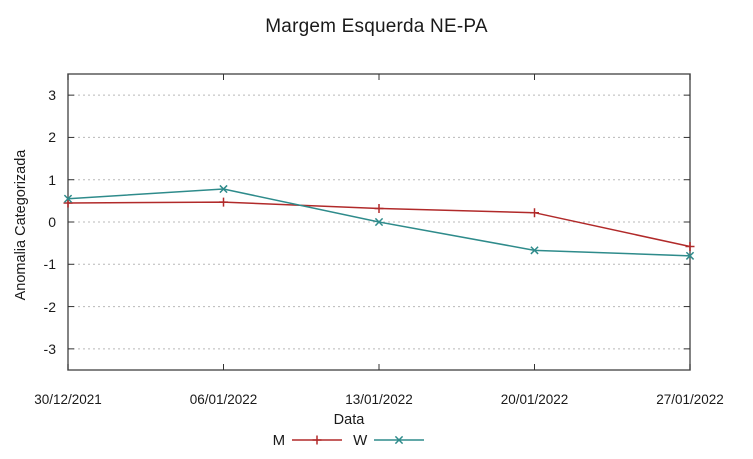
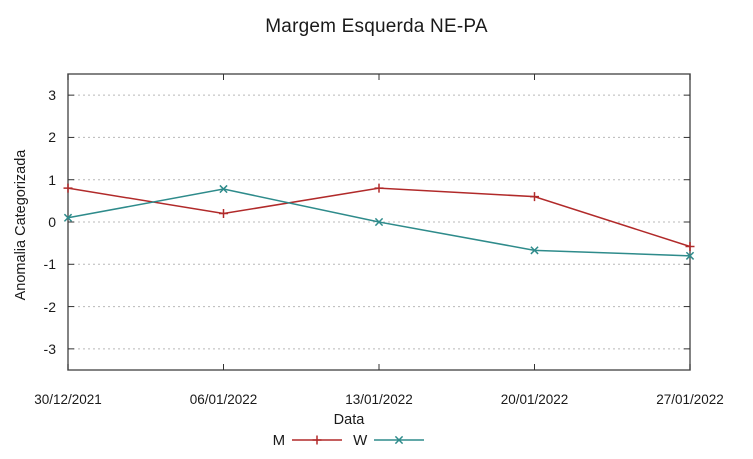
M/30/12/2021: 0.5 -> 0.8
W/30/12/2021: 0.6 -> 0.1
M/06/01/2022: 0.5 -> 0.2
M/13/01/2022: 0.3 -> 0.8
M/20/01/2022: 0.2 -> 0.6
